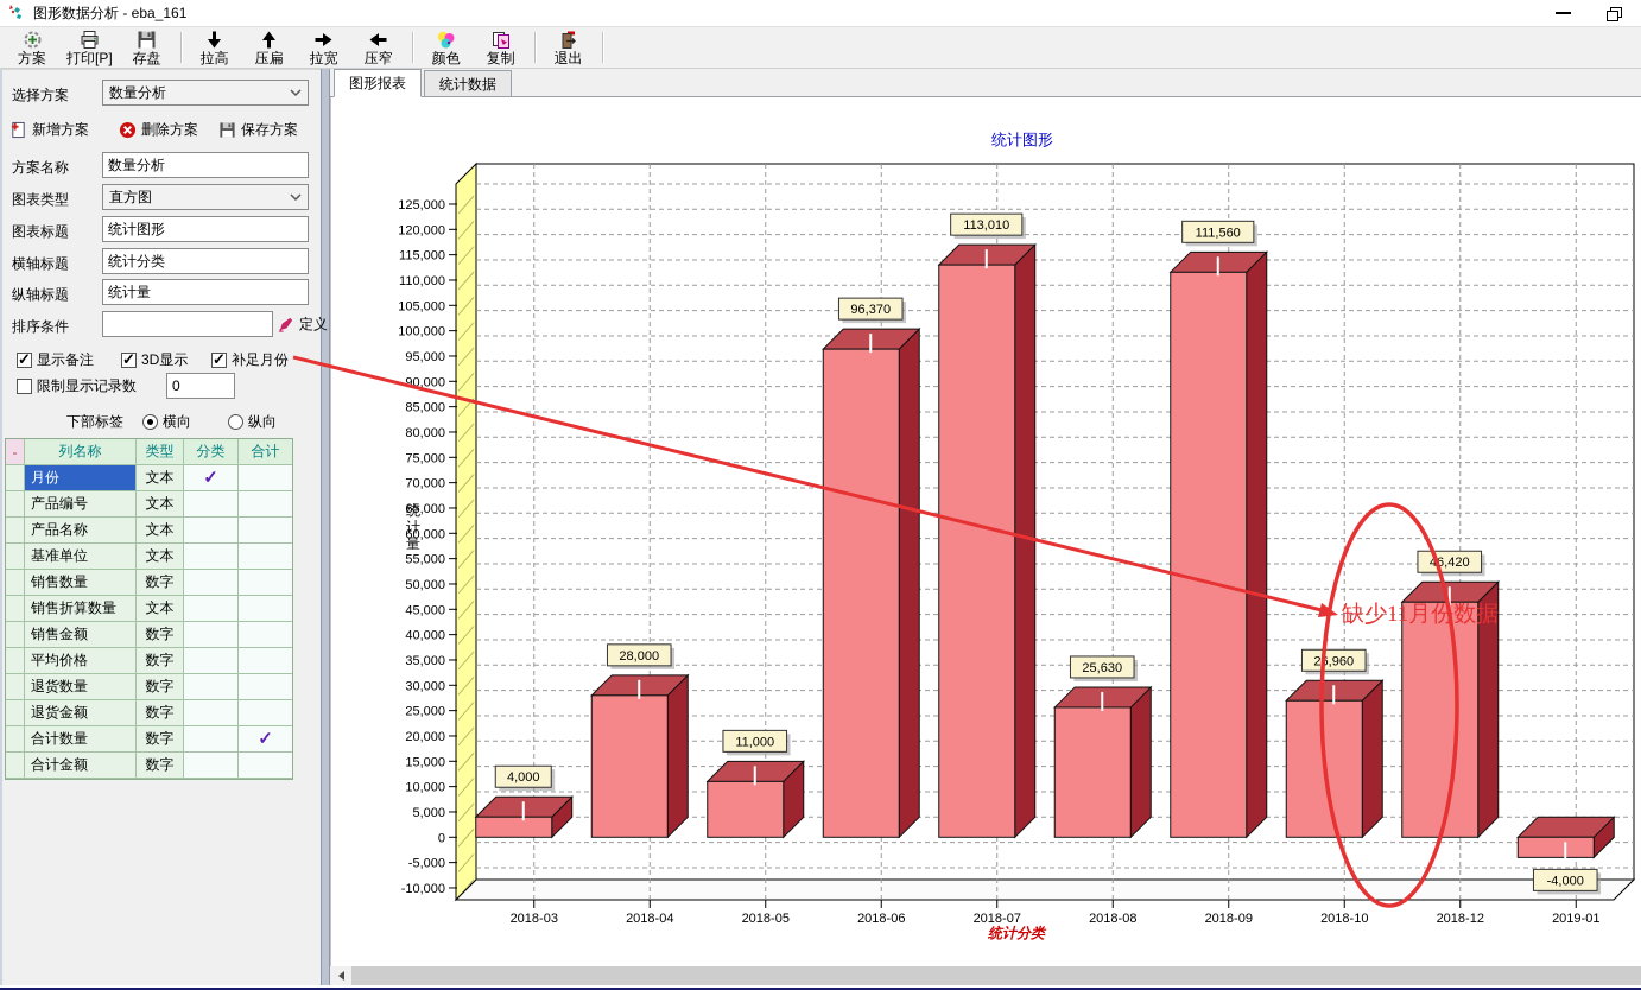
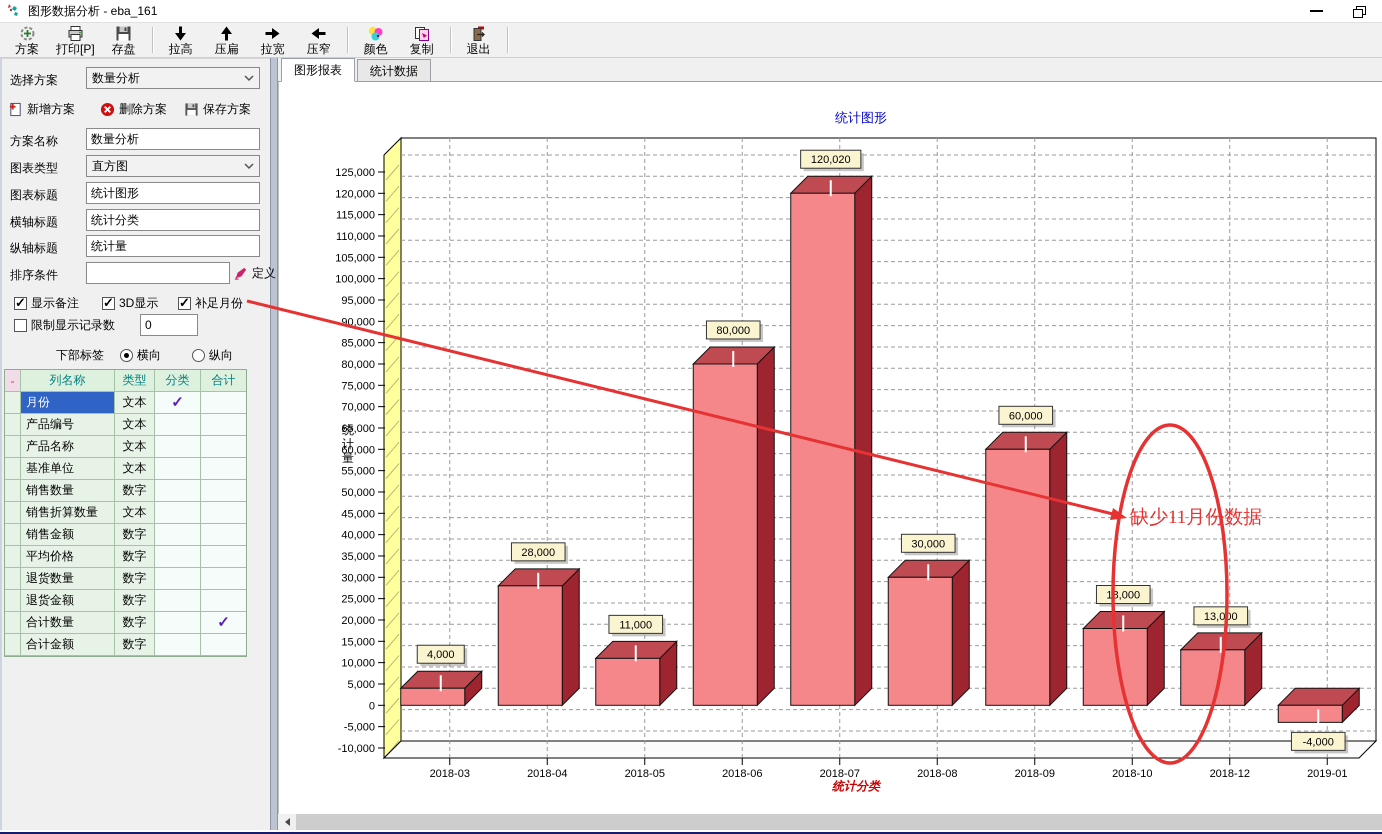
2018-06: 96,370 -> 80,000
2018-07: 113,010 -> 120,020
2018-08: 25,630 -> 30,000
2018-09: 111,560 -> 60,000
2018-10: 26,960 -> 18,000
2018-12: 46,420 -> 13,000
